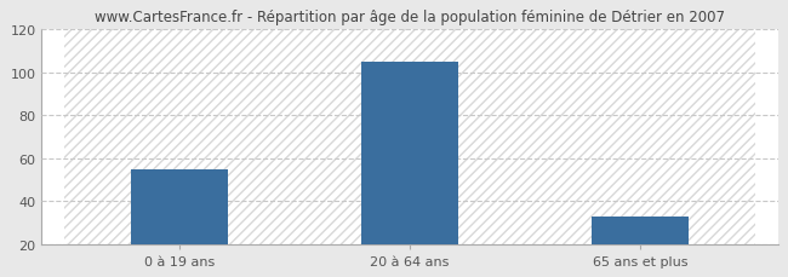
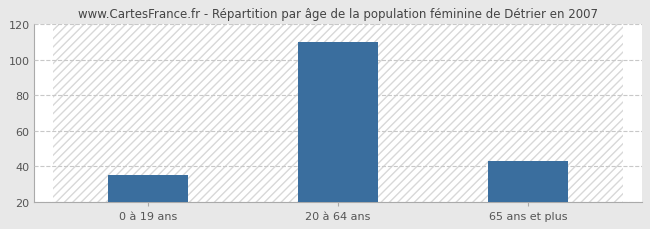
0 à 19 ans: 55 -> 35
20 à 64 ans: 105 -> 110
65 ans et plus: 33 -> 43
